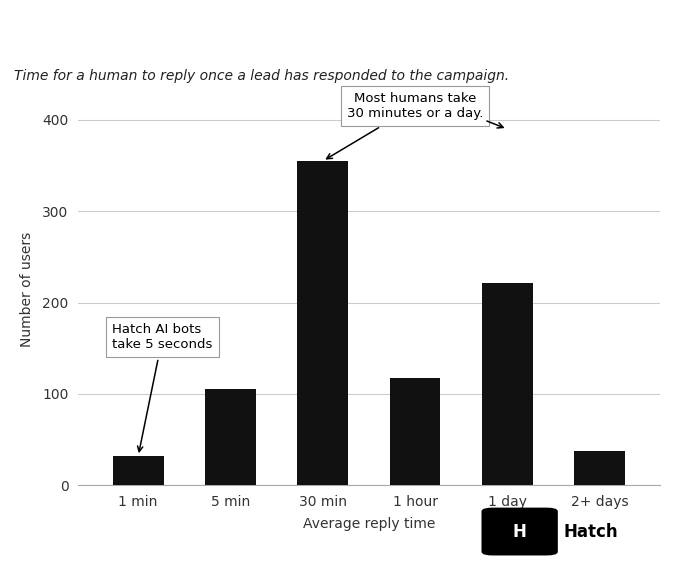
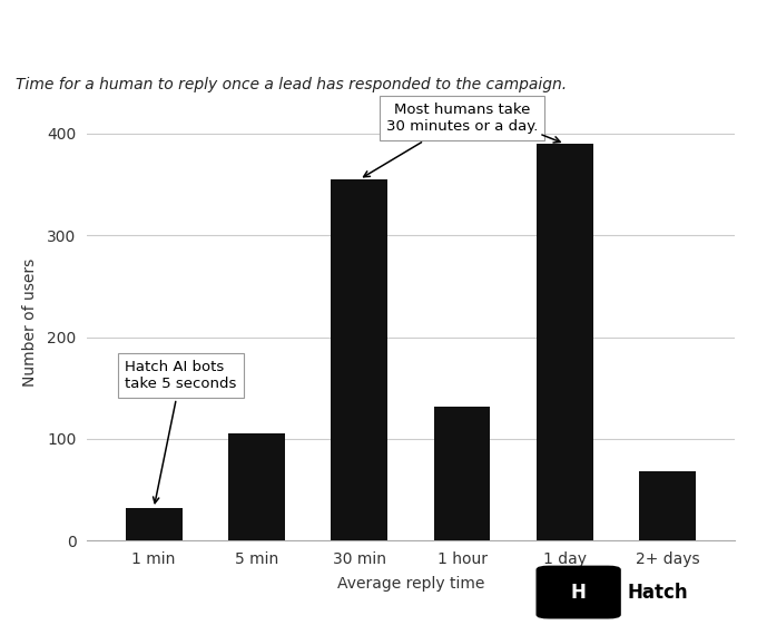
1 hour: 118 -> 132
1 day: 222 -> 390
2+ days: 38 -> 68
